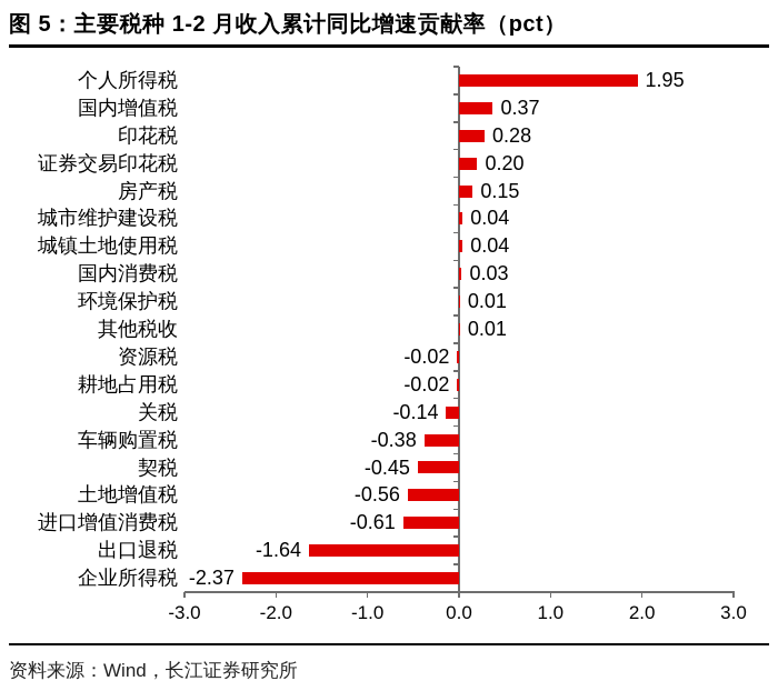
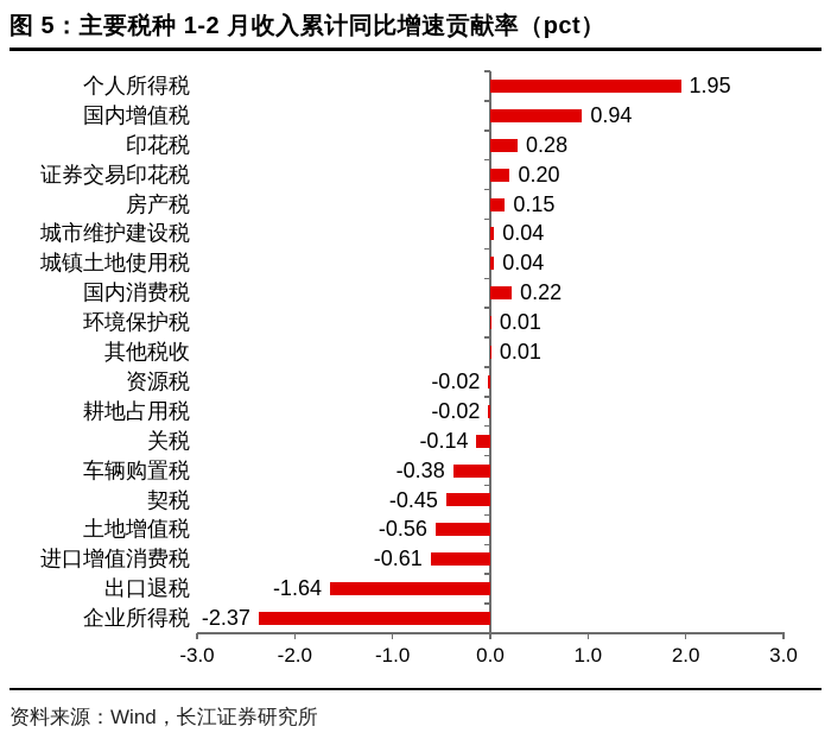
国内增值税: 0.37 -> 0.94
国内消费税: 0.03 -> 0.22
